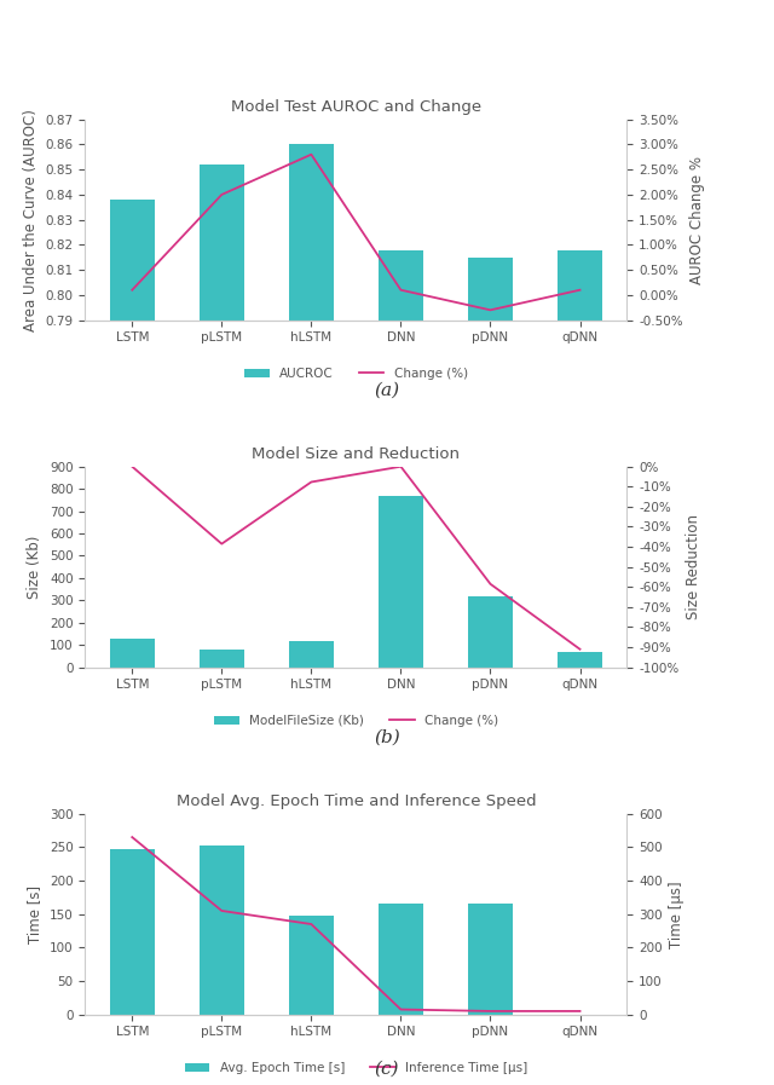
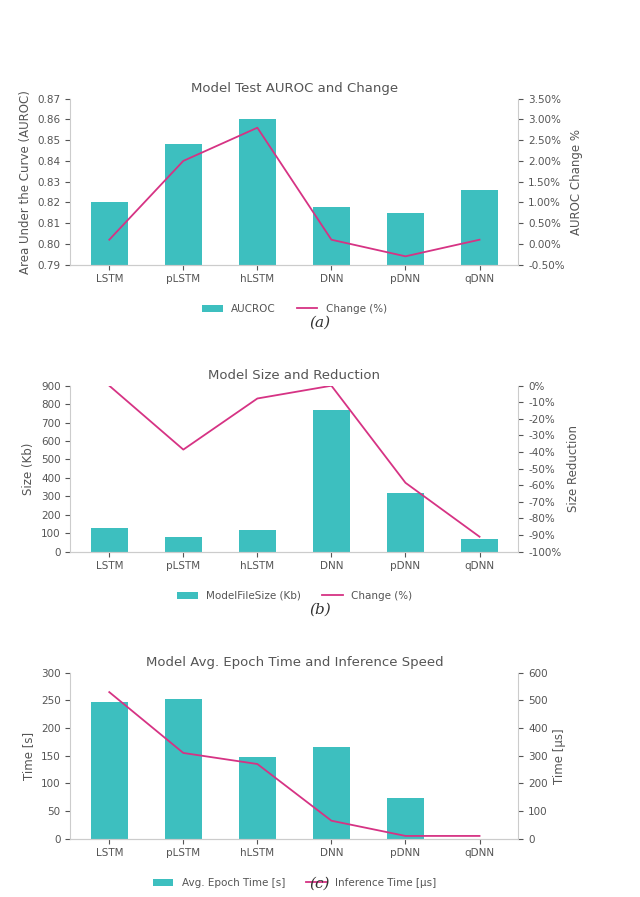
Model Test AUROC and Change/AUCROC/LSTM: 0.838 -> 0.820
Model Test AUROC and Change/AUCROC/pLSTM: 0.852 -> 0.848
Model Test AUROC and Change/AUCROC/qDNN: 0.818 -> 0.826
Model Avg. Epoch Time and Inference Speed/Inference Time [μs]/DNN: 15 -> 65
Model Avg. Epoch Time and Inference Speed/Avg. Epoch Time [s]/pDNN: 166 -> 74
